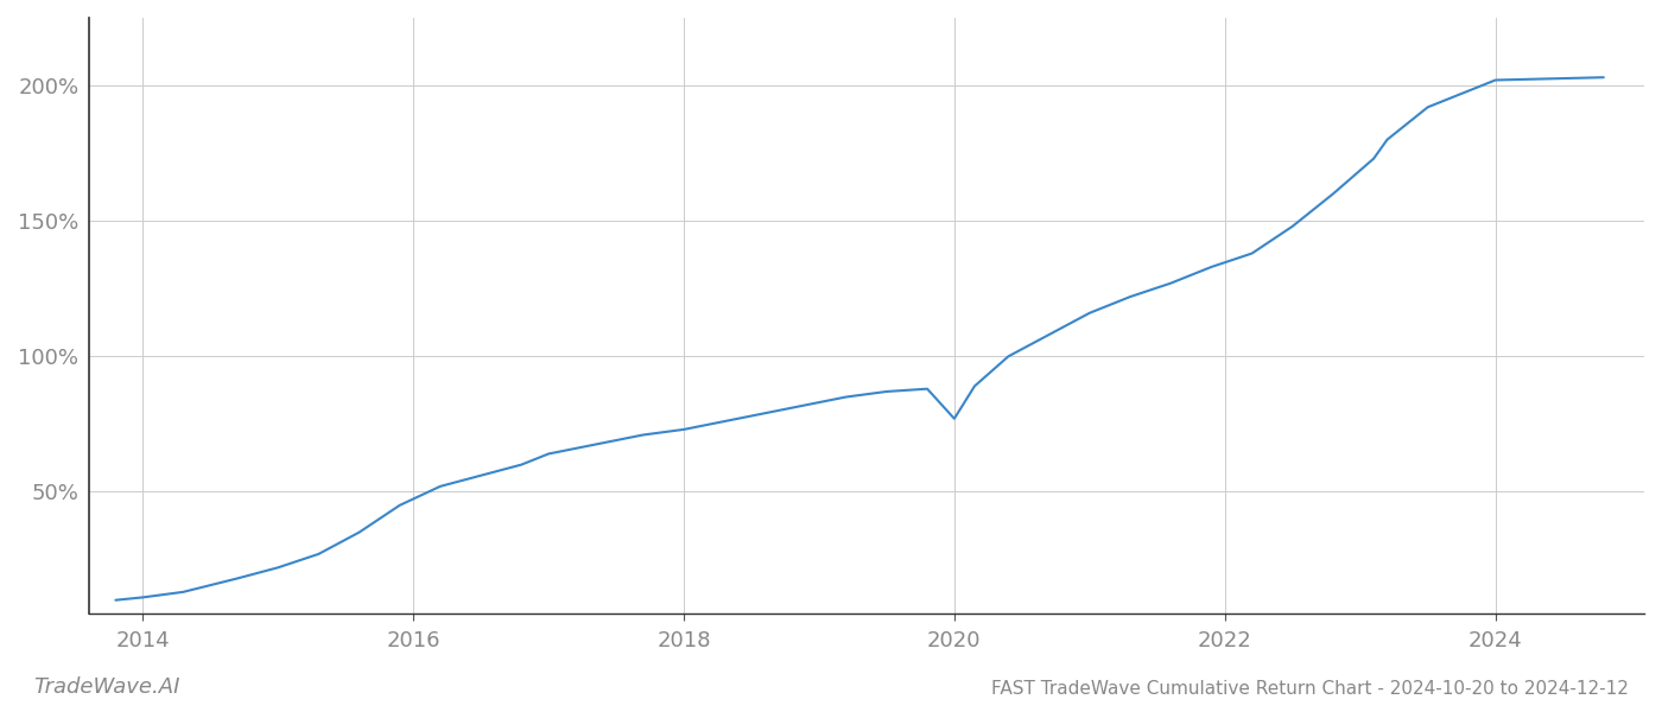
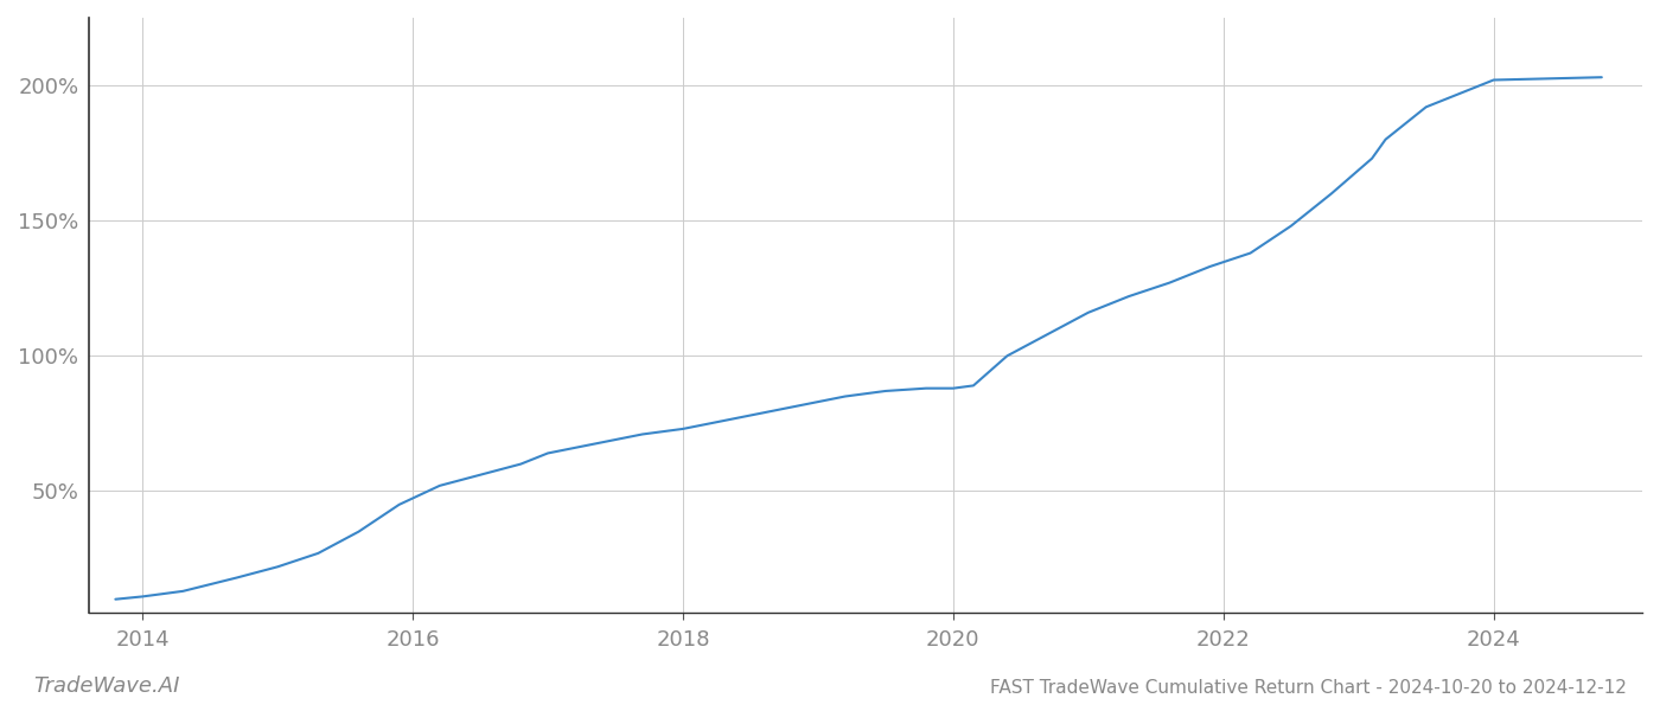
2020: 77% -> 88%
